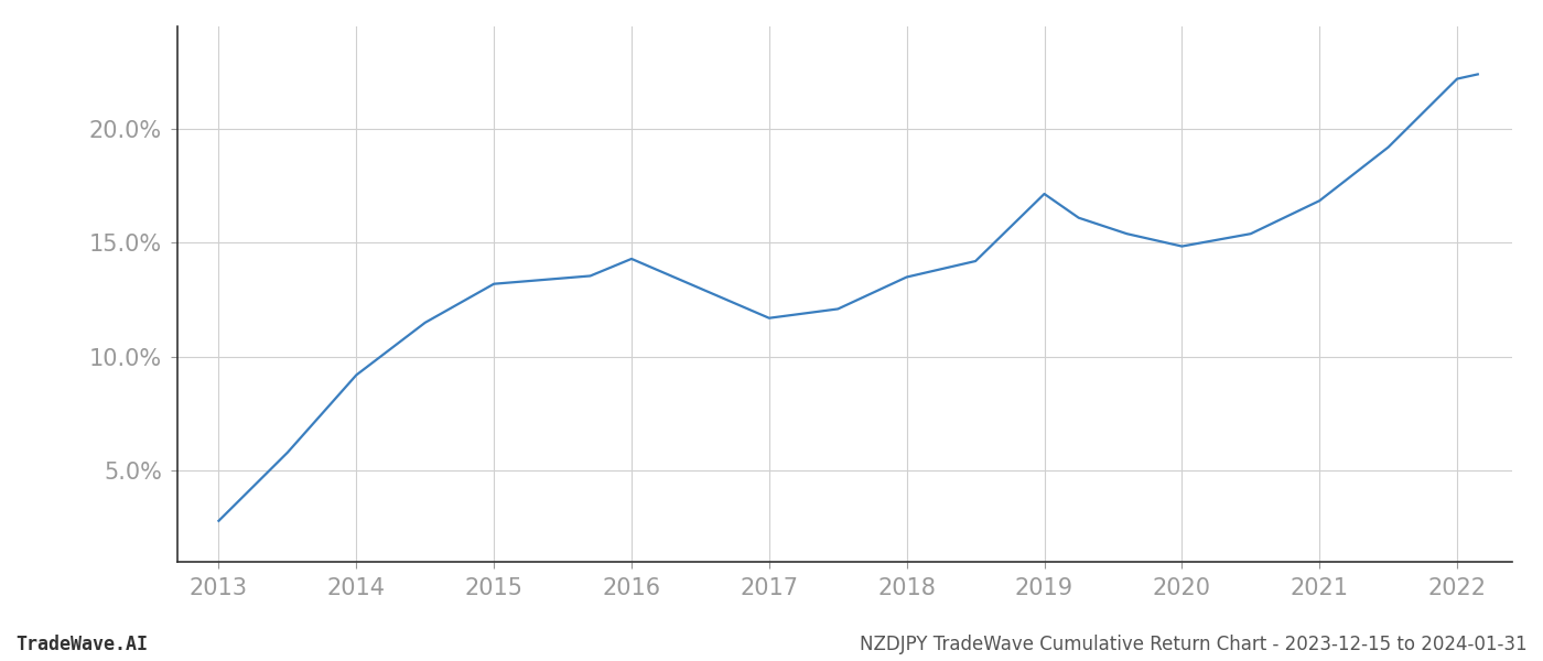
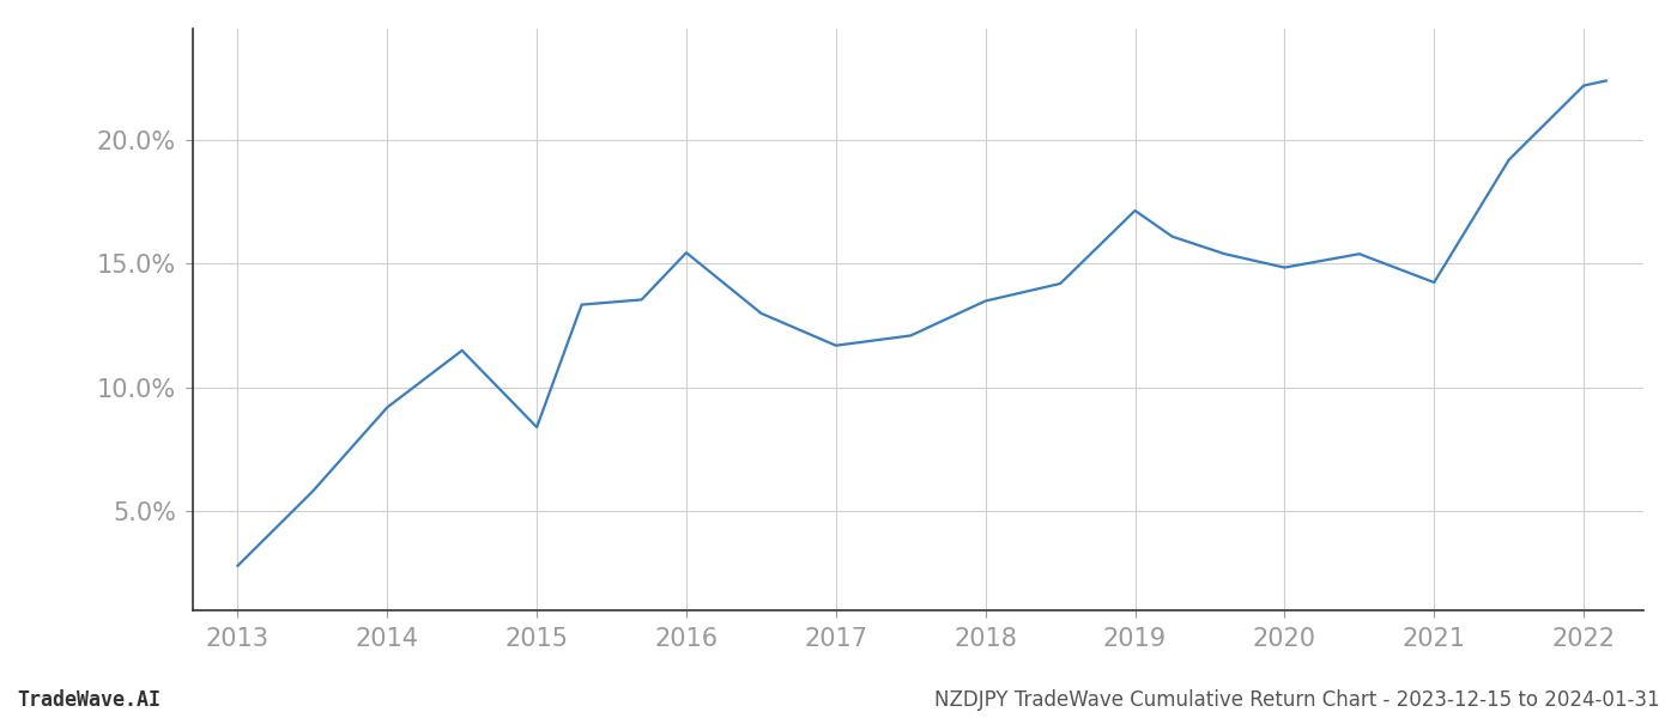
2015: 13.20% -> 8.40%
2016: 14.30% -> 15.45%
2021: 16.85% -> 14.25%
